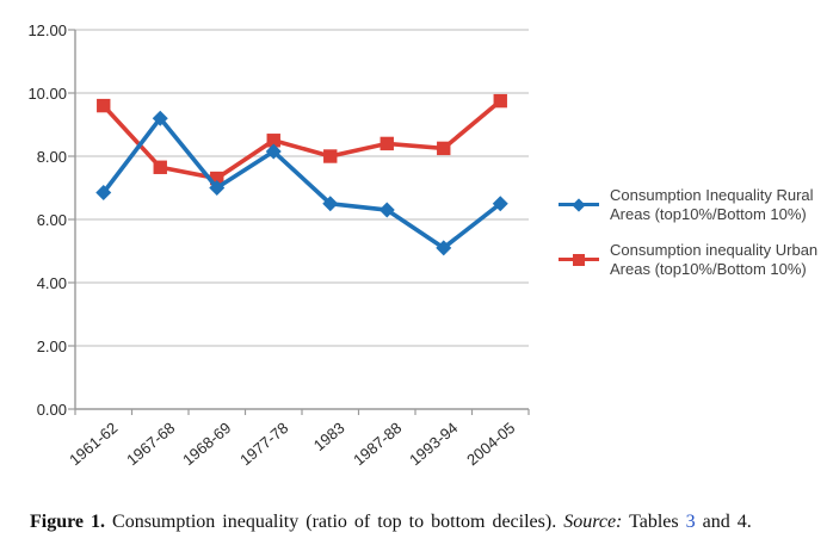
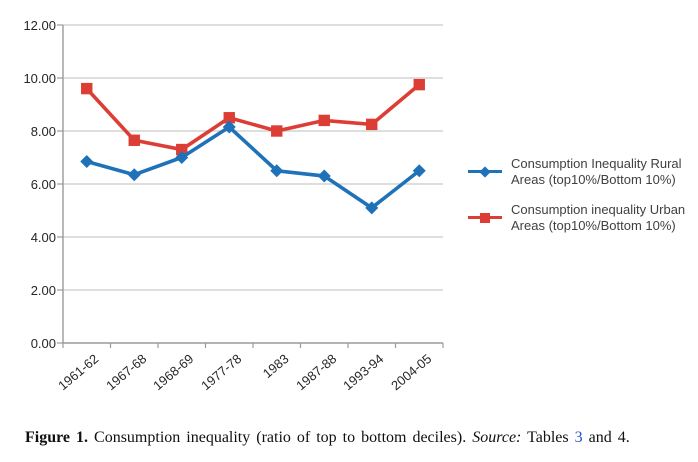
Consumption Inequality Rural Areas (top10%/Bottom 10%)/1967-68: 9.2 -> 6.3
